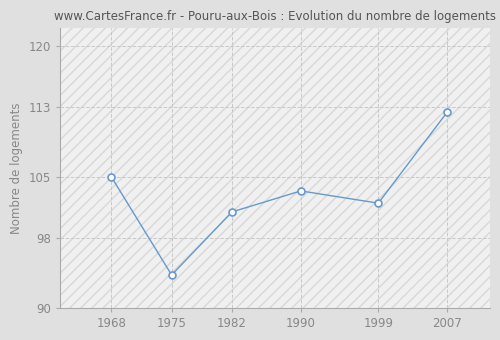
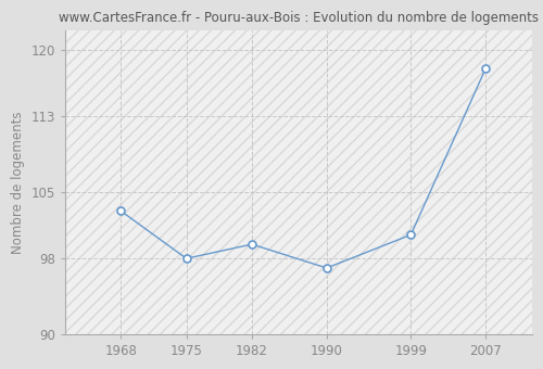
1968: 105.0 -> 103.0
1975: 93.8 -> 98.0
1982: 101.0 -> 99.5
1990: 103.4 -> 97.0
1999: 102.0 -> 100.5
2007: 112.4 -> 118.0
